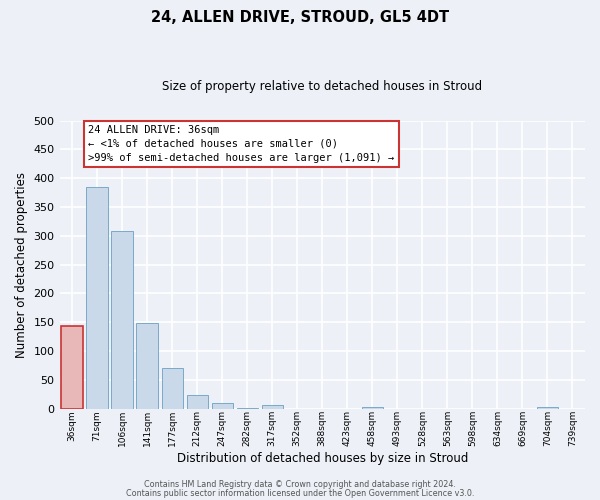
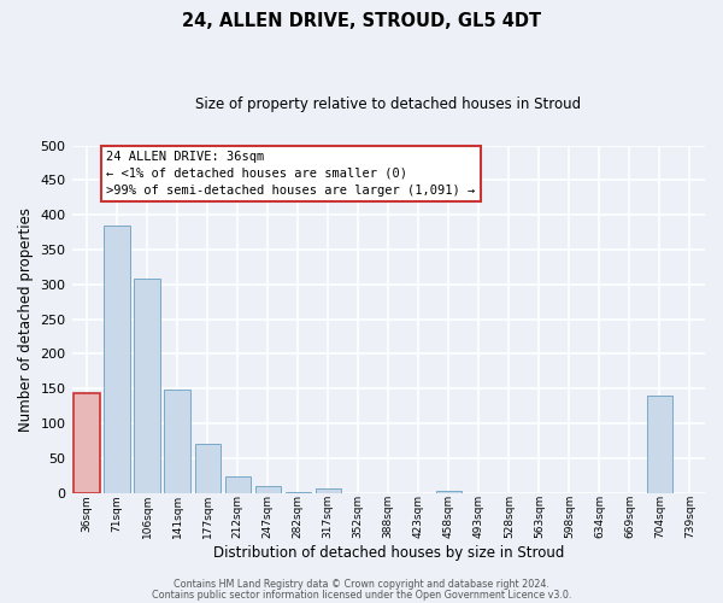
704sqm: 3 -> 140
